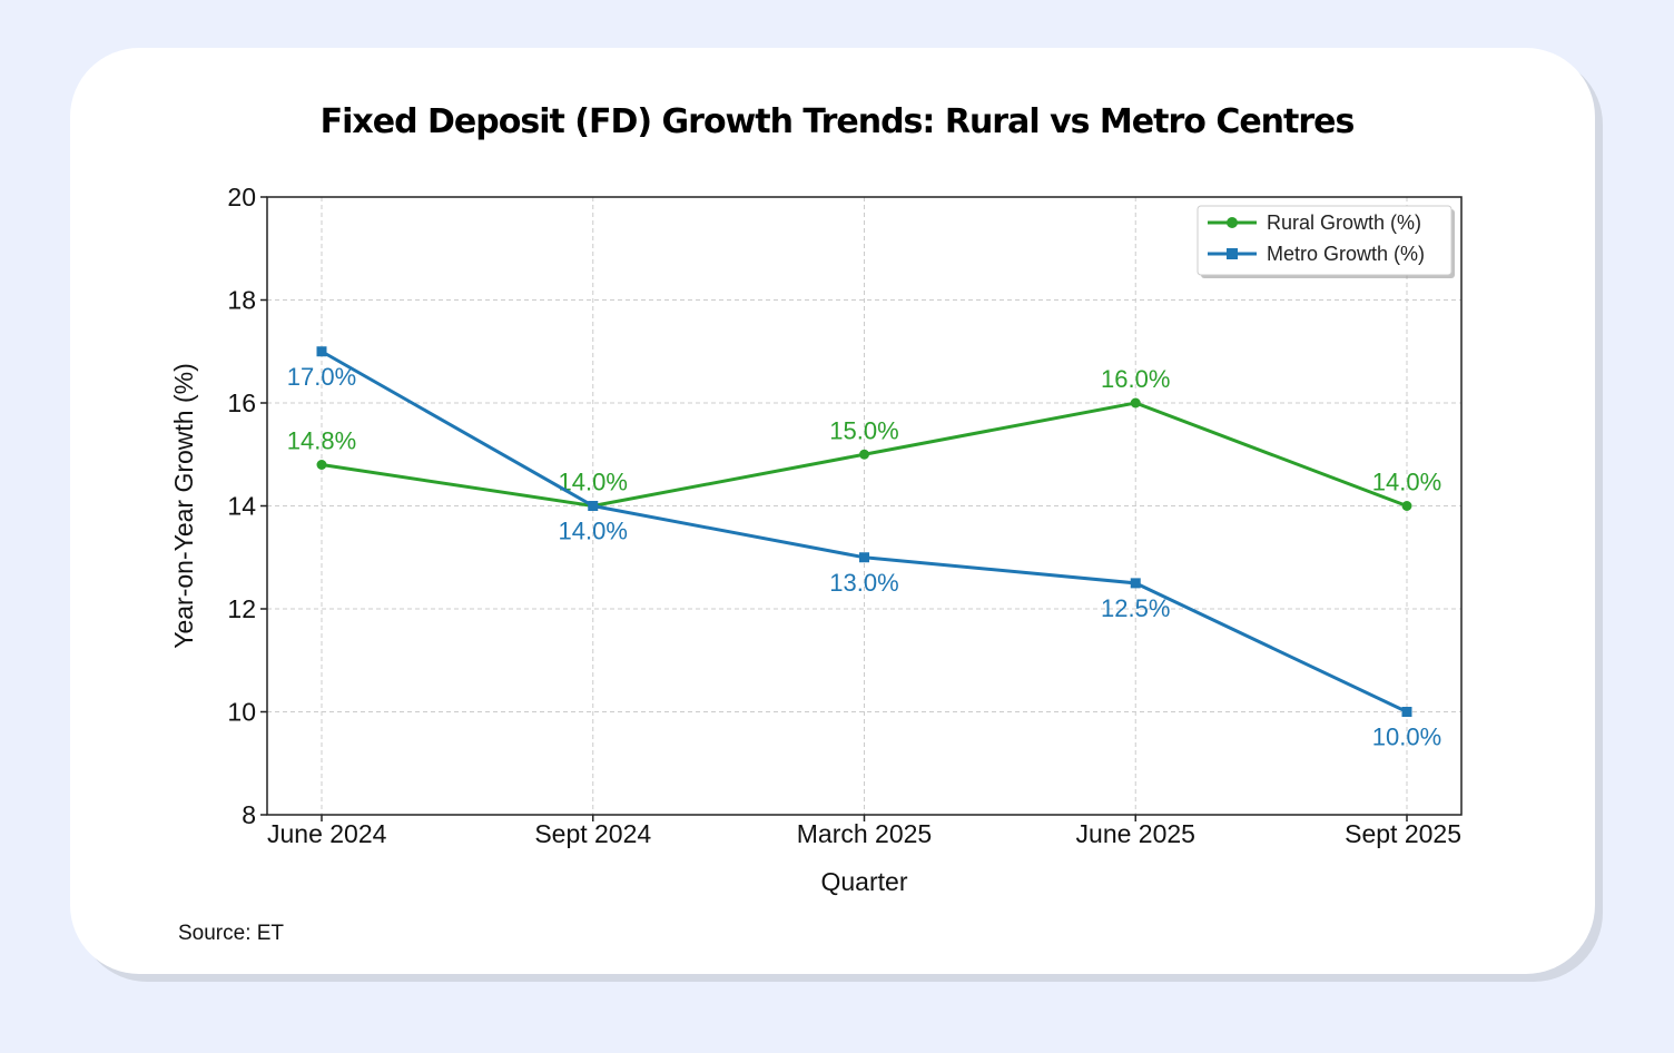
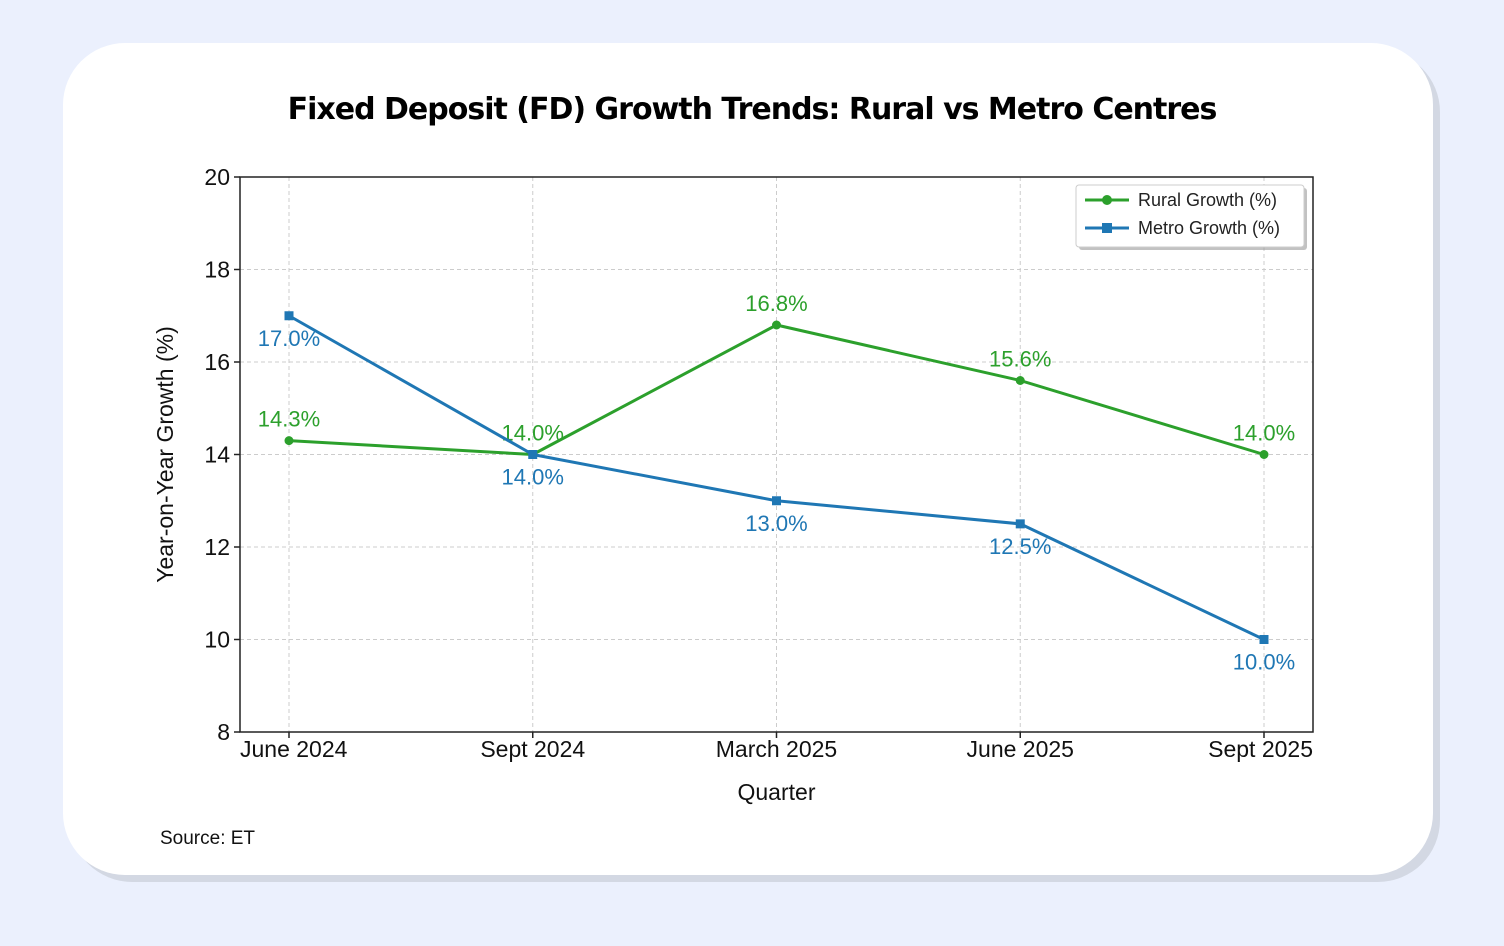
Rural Growth (%)/June 2024: 14.8% -> 14.3%
Rural Growth (%)/March 2025: 15.0% -> 16.8%
Rural Growth (%)/June 2025: 16.0% -> 15.6%
